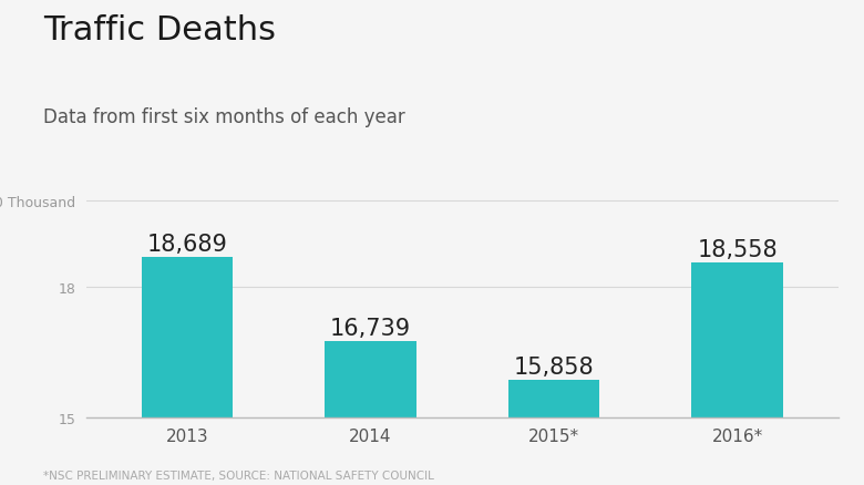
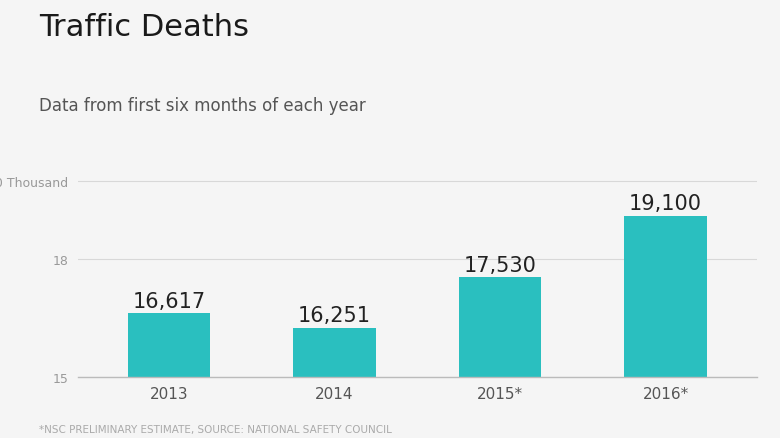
2013: 18,689 -> 16,617
2014: 16,739 -> 16,251
2015*: 15,858 -> 17,530
2016*: 18,558 -> 19,100
